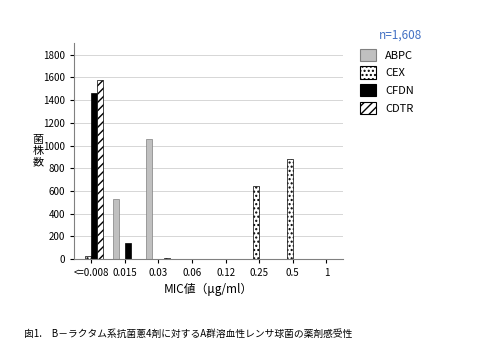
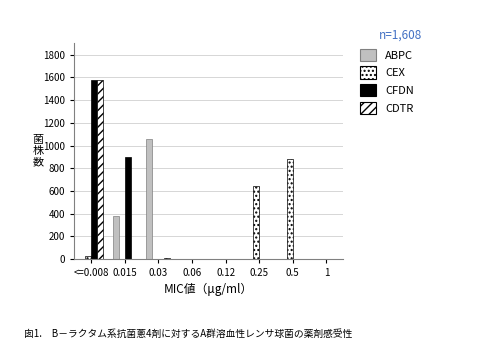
CFDN/<=0.008: 1460 -> 1580
ABPC/0.015: 530 -> 380
CFDN/0.015: 140 -> 900
